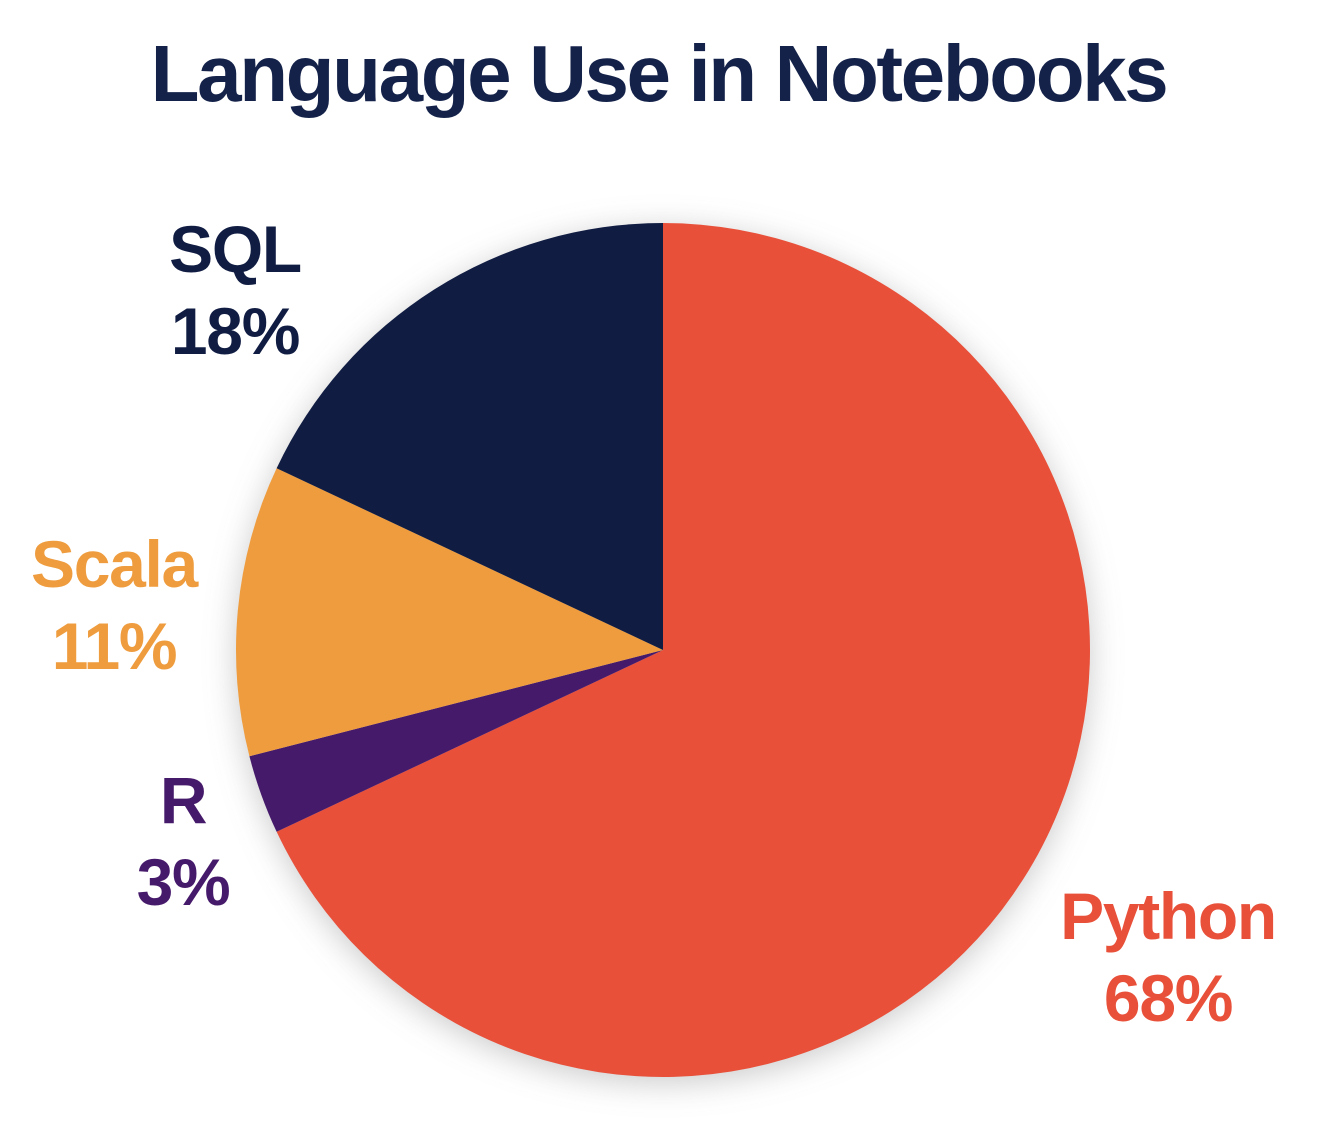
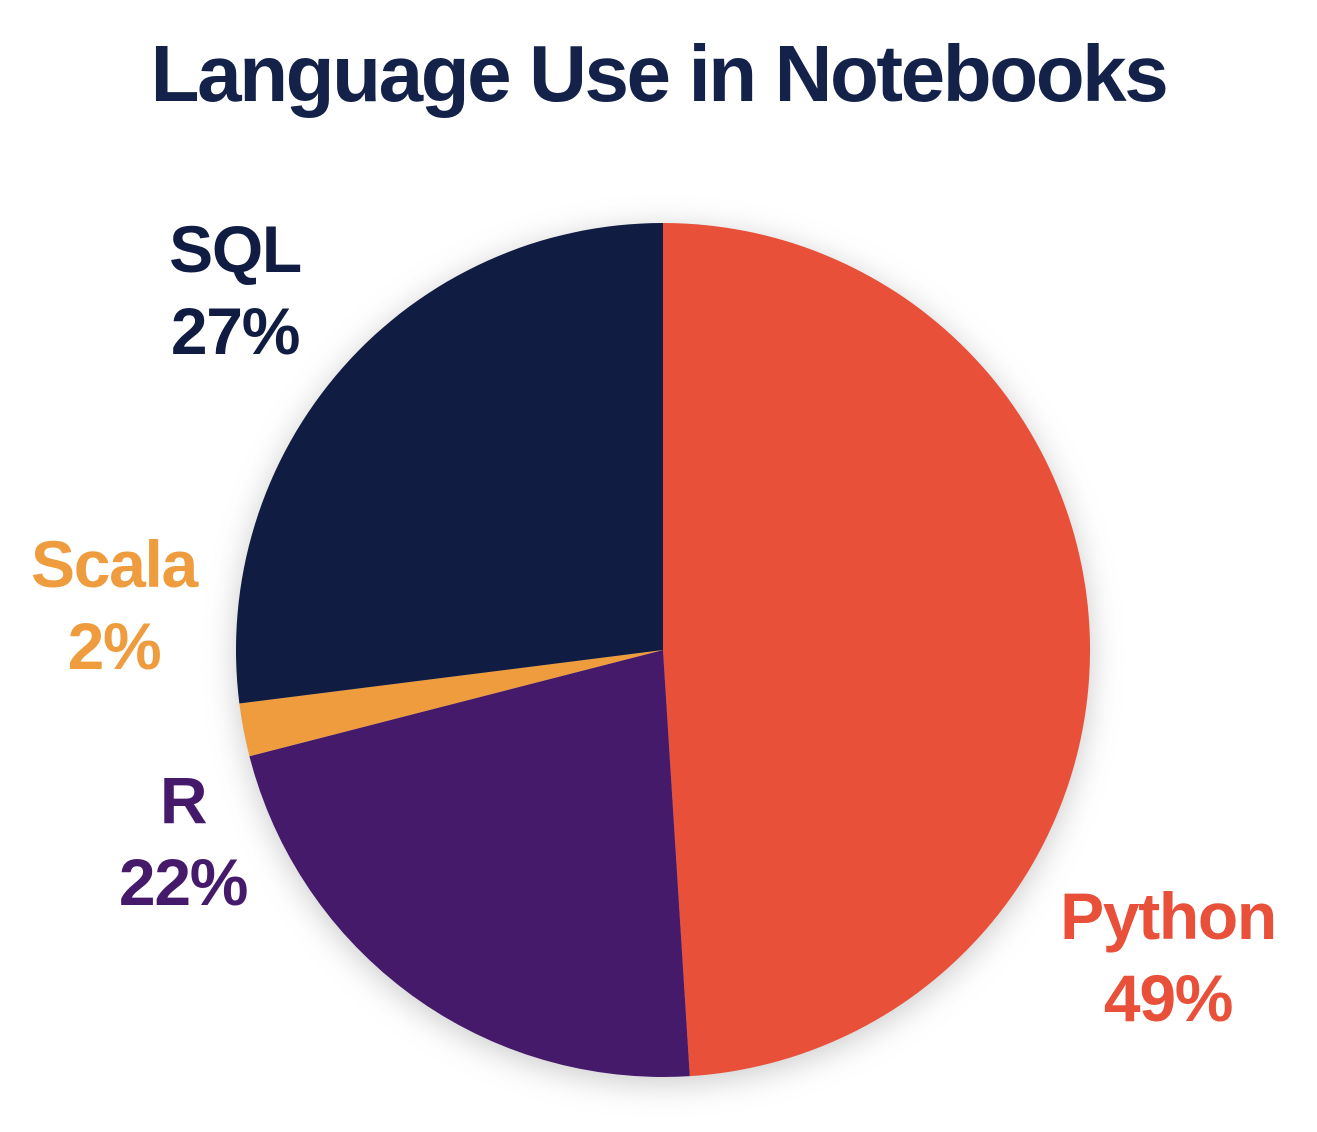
Python: 68% -> 49%
R: 3% -> 22%
Scala: 11% -> 2%
SQL: 18% -> 27%
